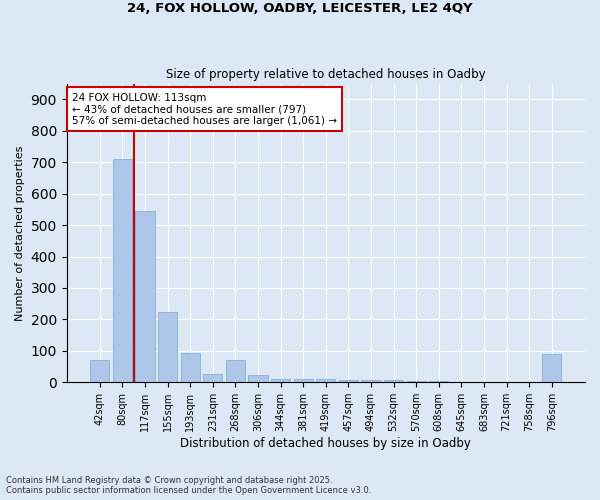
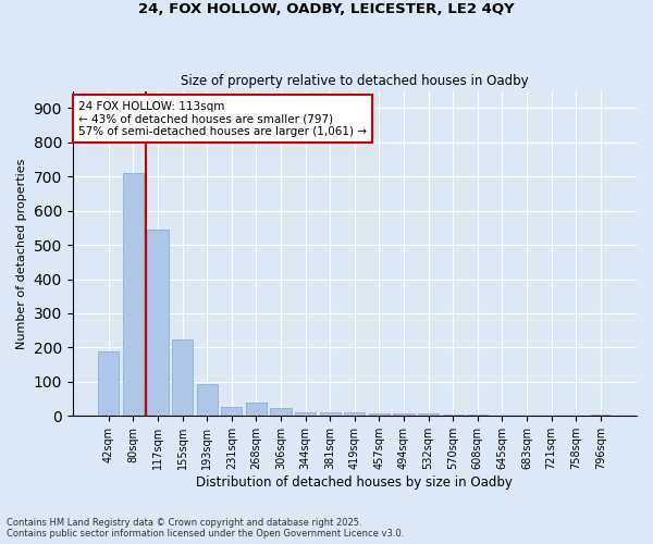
42sqm: 70 -> 190
268sqm: 70 -> 38
796sqm: 90 -> 5
